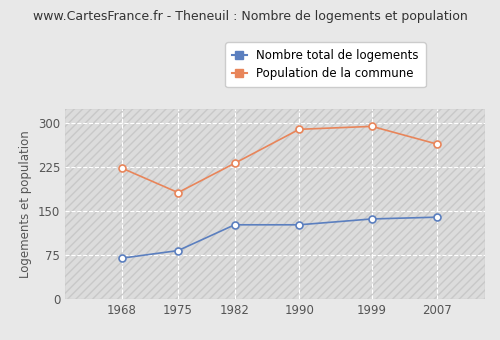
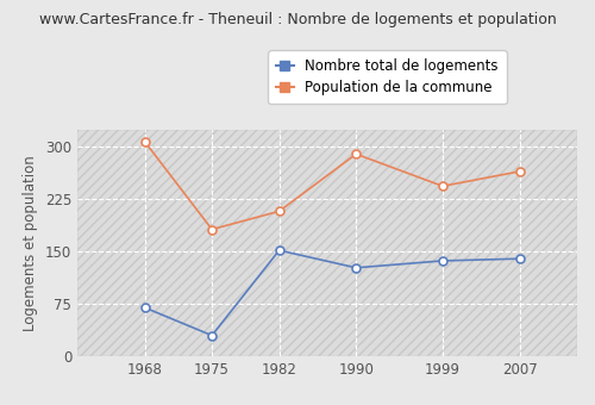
Population de la commune/1968: 224 -> 308
Nombre total de logements/1975: 83 -> 30
Nombre total de logements/1982: 127 -> 152
Population de la commune/1982: 232 -> 208
Population de la commune/1999: 295 -> 244
